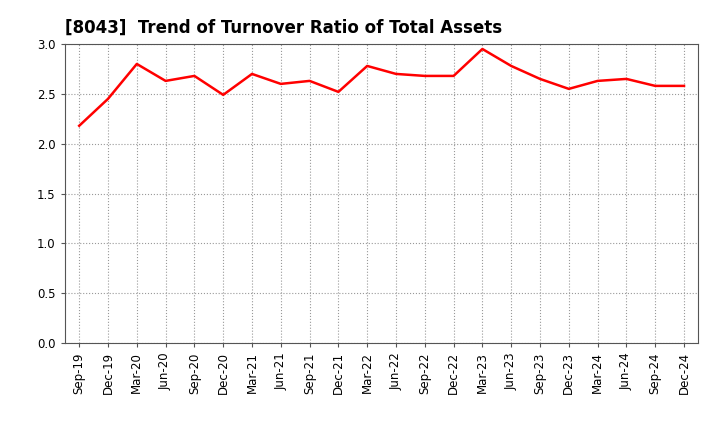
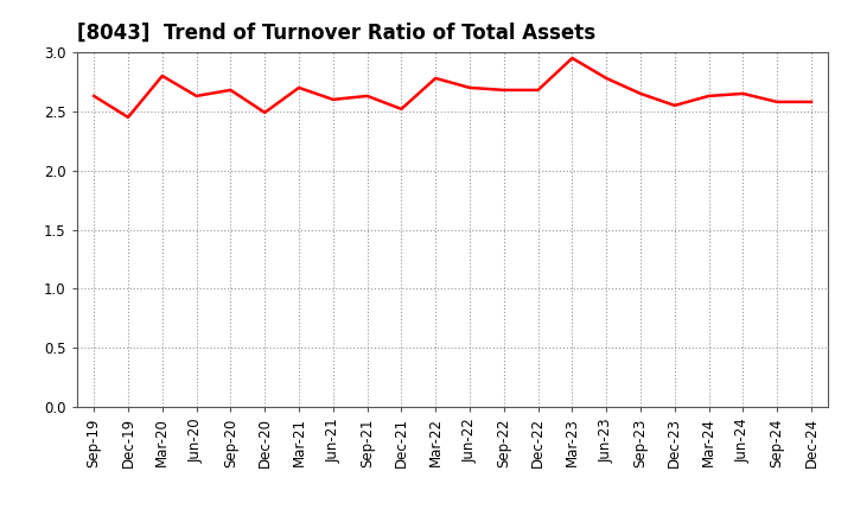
Sep-19: 2.18 -> 2.63
